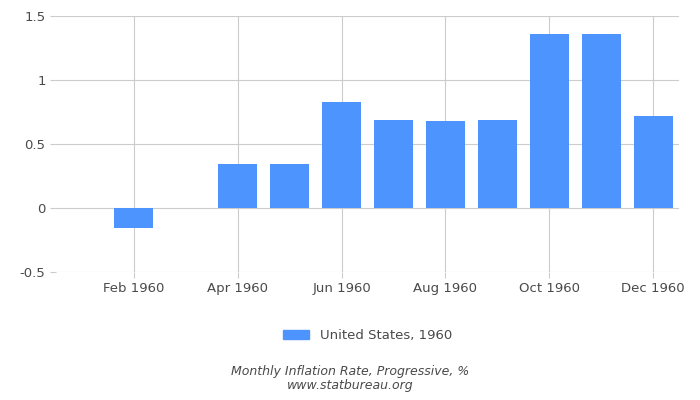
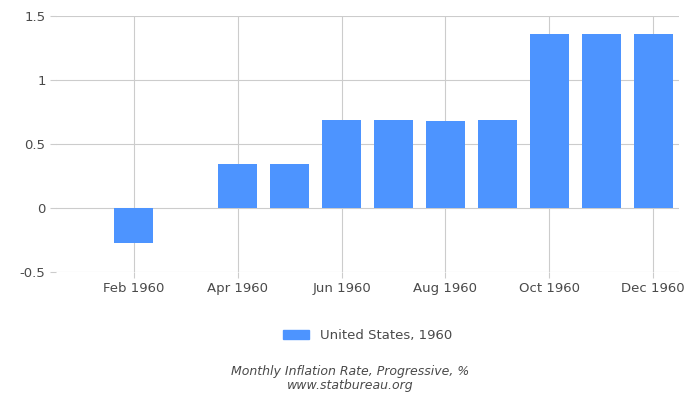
Feb 1960: -0.16 -> -0.27
Jun 1960: 0.83 -> 0.69
Dec 1960: 0.72 -> 1.36
